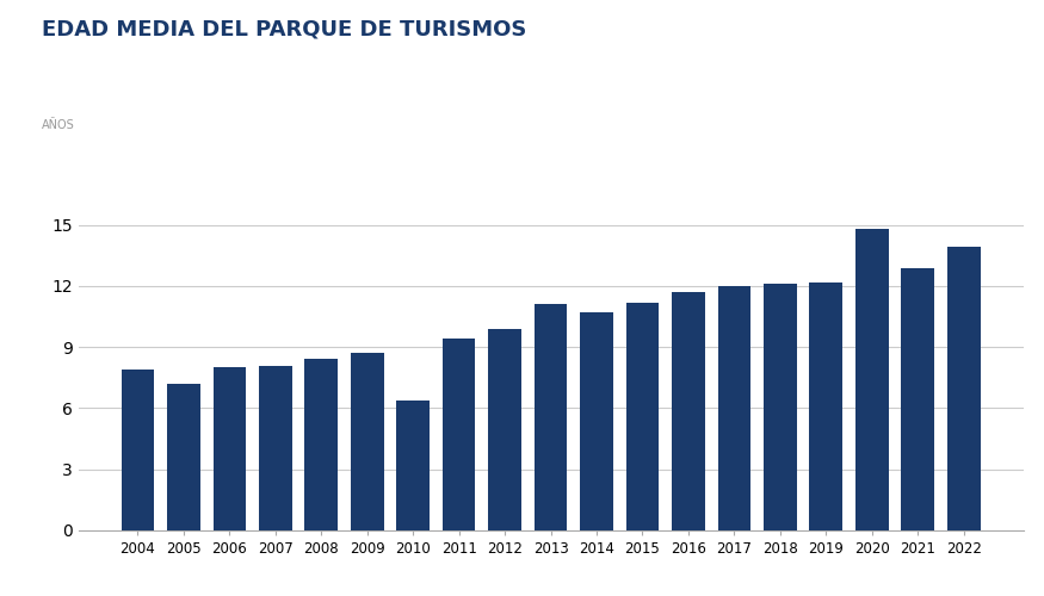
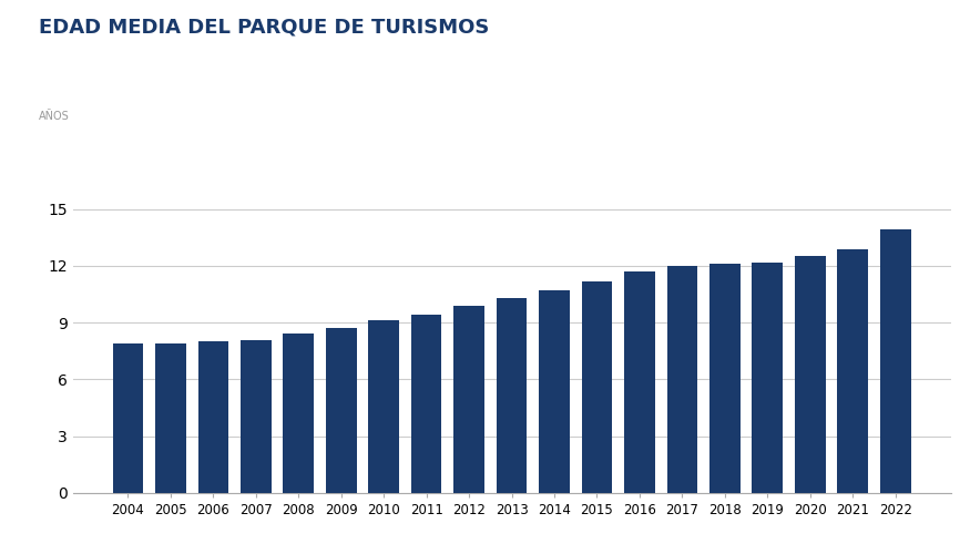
2005: 7.2 -> 7.9
2010: 6.4 -> 9.1
2013: 11.1 -> 10.3
2020: 14.8 -> 12.5
